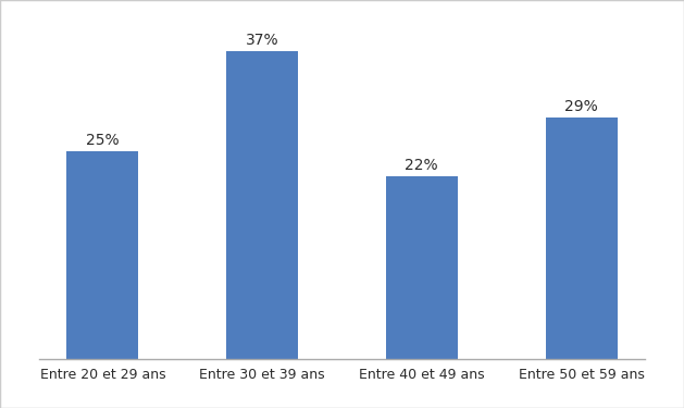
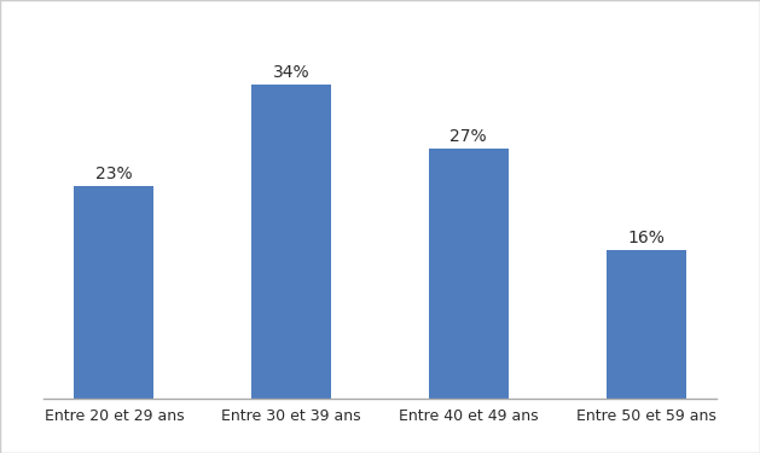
Entre 20 et 29 ans: 25% -> 23%
Entre 30 et 39 ans: 37% -> 34%
Entre 40 et 49 ans: 22% -> 27%
Entre 50 et 59 ans: 29% -> 16%
